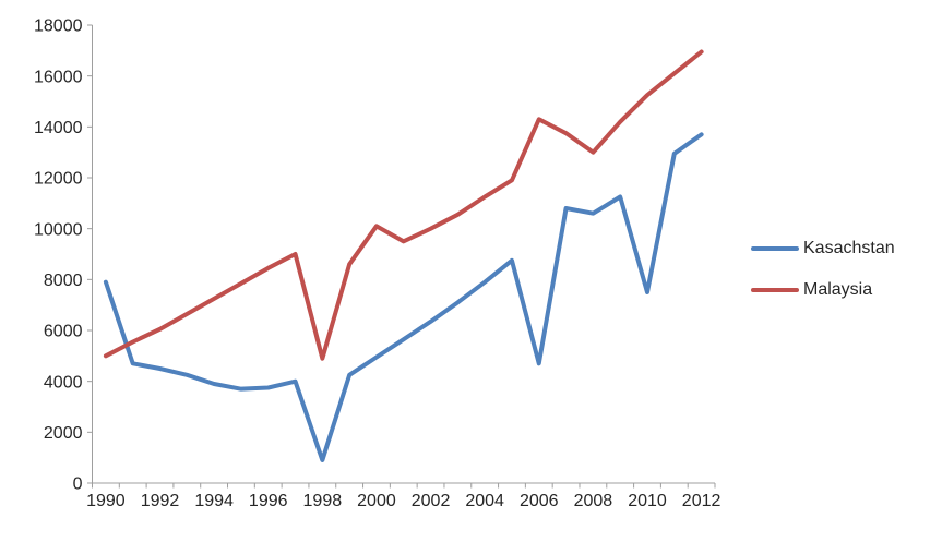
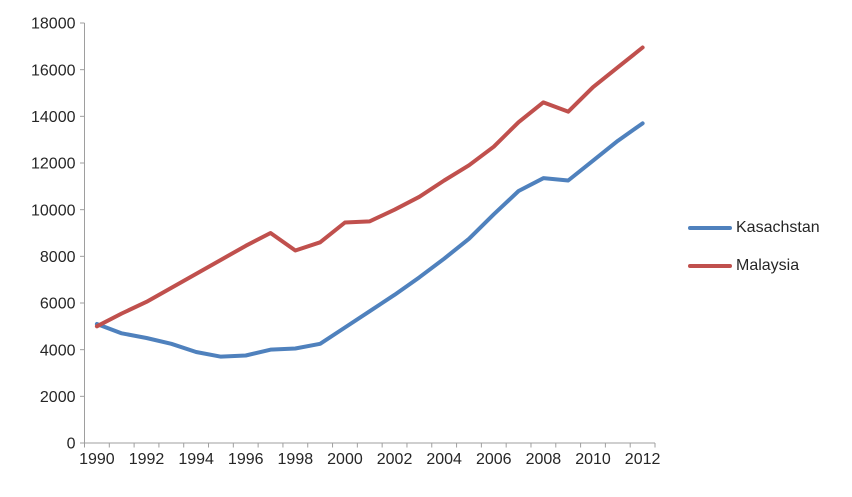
Kasachstan/1990: 7900 -> 5100
Kasachstan/1998: 900 -> 4000
Malaysia/1998: 4900 -> 8200
Malaysia/2000: 10100 -> 9400
Kasachstan/2006: 4700 -> 9800
Malaysia/2006: 14300 -> 12700
Kasachstan/2008: 10600 -> 11400
Malaysia/2008: 13000 -> 14600
Kasachstan/2010: 7500 -> 12100
